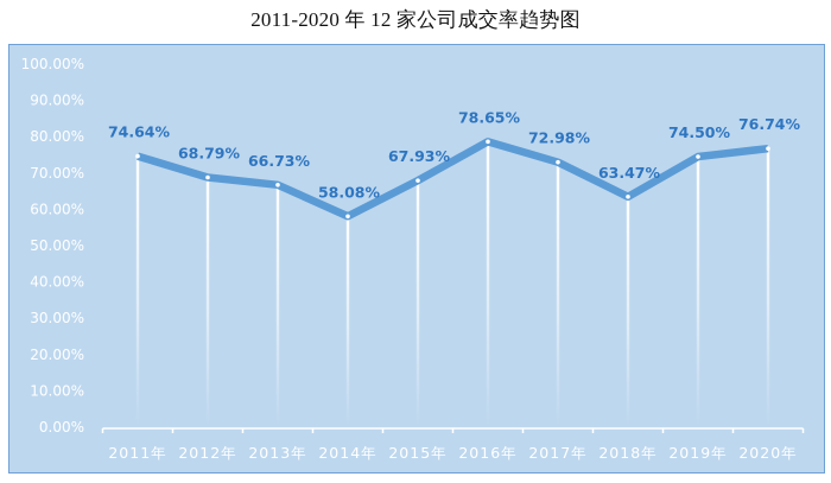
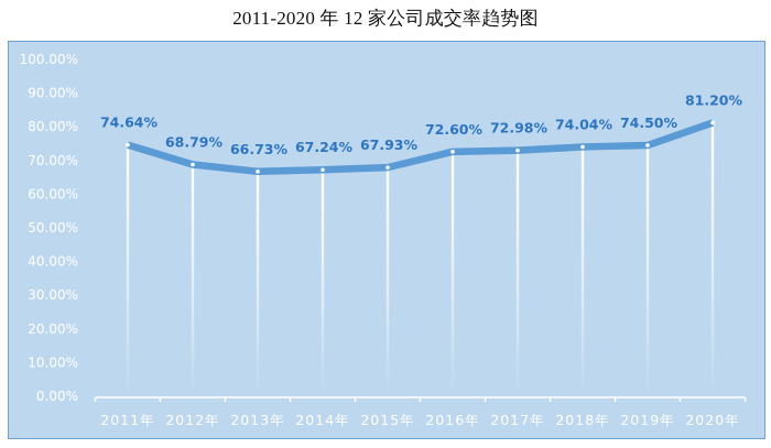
2014年: 58.08% -> 67.24%
2016年: 78.65% -> 72.60%
2018年: 63.47% -> 74.04%
2020年: 76.74% -> 81.20%
